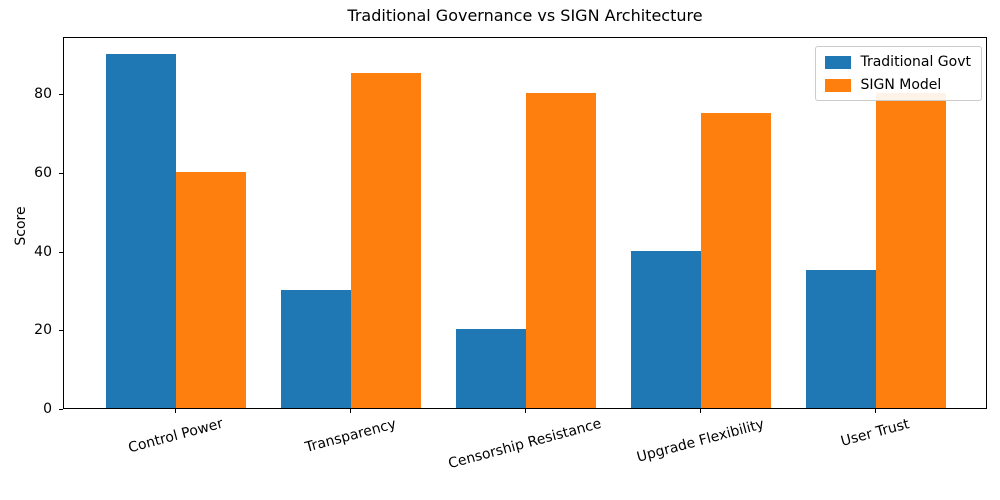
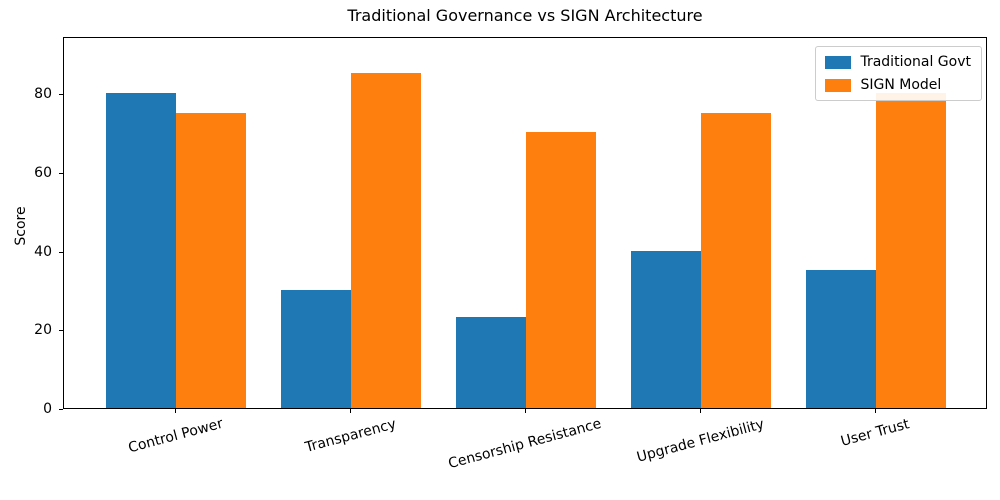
Traditional Govt/Control Power: 90 -> 80
SIGN Model/Control Power: 60 -> 75
Traditional Govt/Censorship Resistance: 20 -> 23
SIGN Model/Censorship Resistance: 80 -> 70
